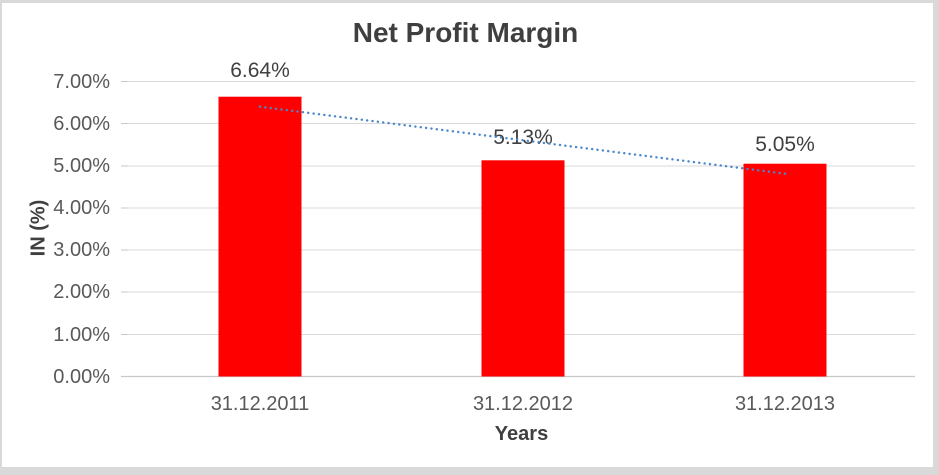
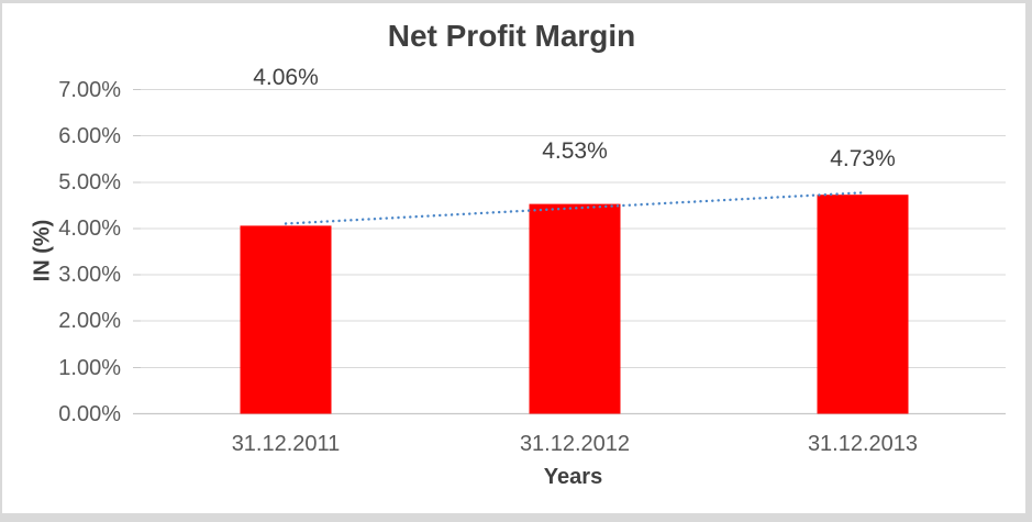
31.12.2011: 6.64% -> 4.06%
31.12.2012: 5.13% -> 4.53%
31.12.2013: 5.05% -> 4.73%
